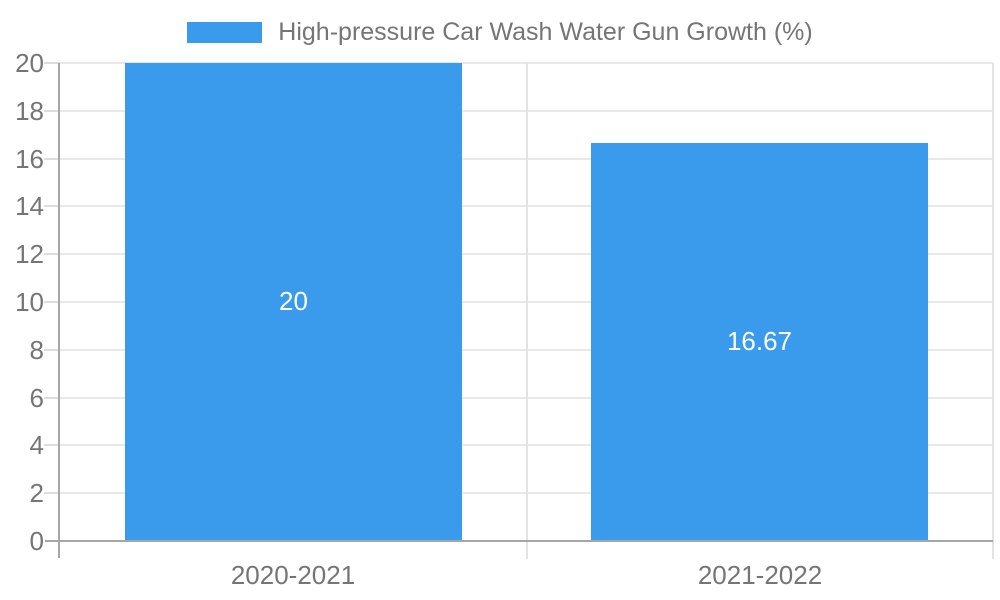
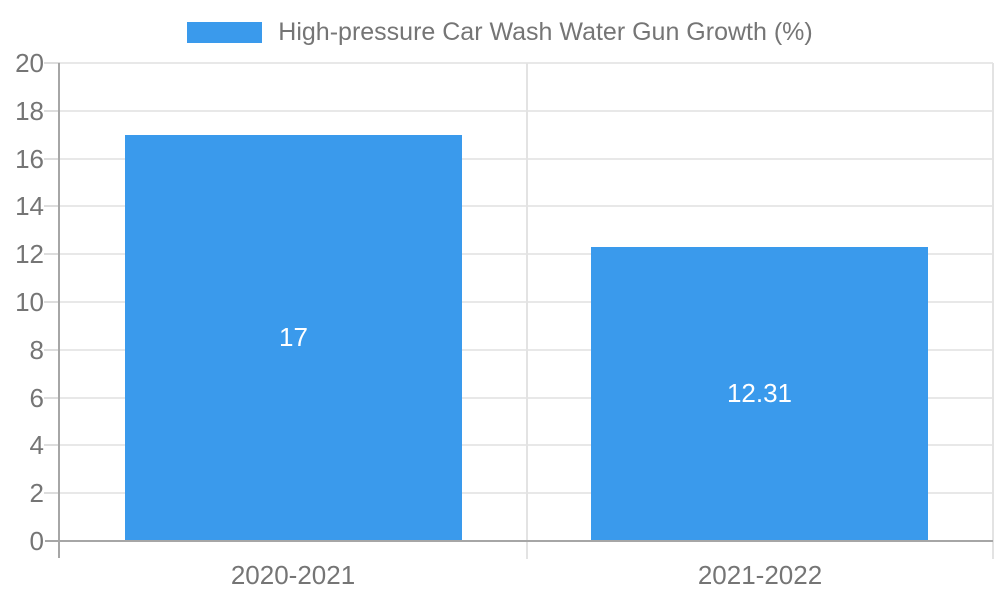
2020-2021: 20 -> 17
2021-2022: 16.67 -> 12.31
